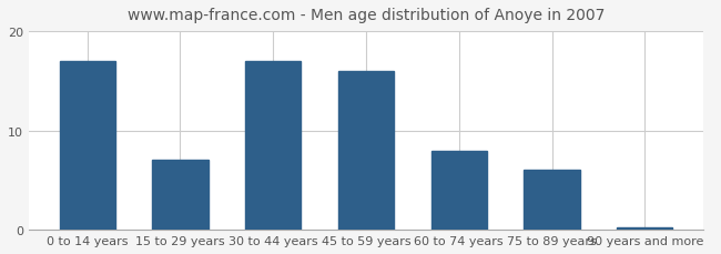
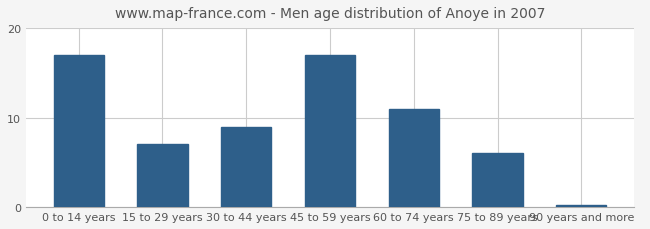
30 to 44 years: 17.0 -> 9.0
45 to 59 years: 16.0 -> 17.0
60 to 74 years: 8.0 -> 11.0
